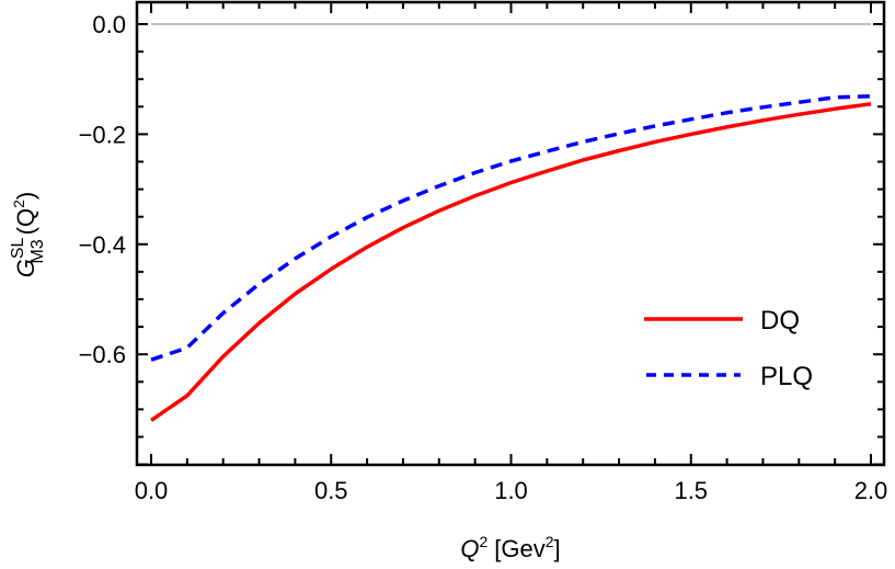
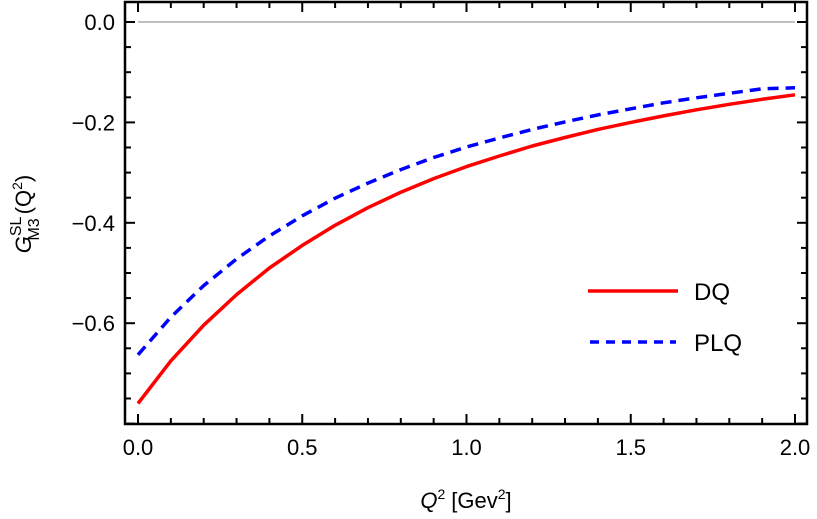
DQ/0.0: -0.72 -> -0.76
PLQ/0.0: -0.61 -> -0.66
